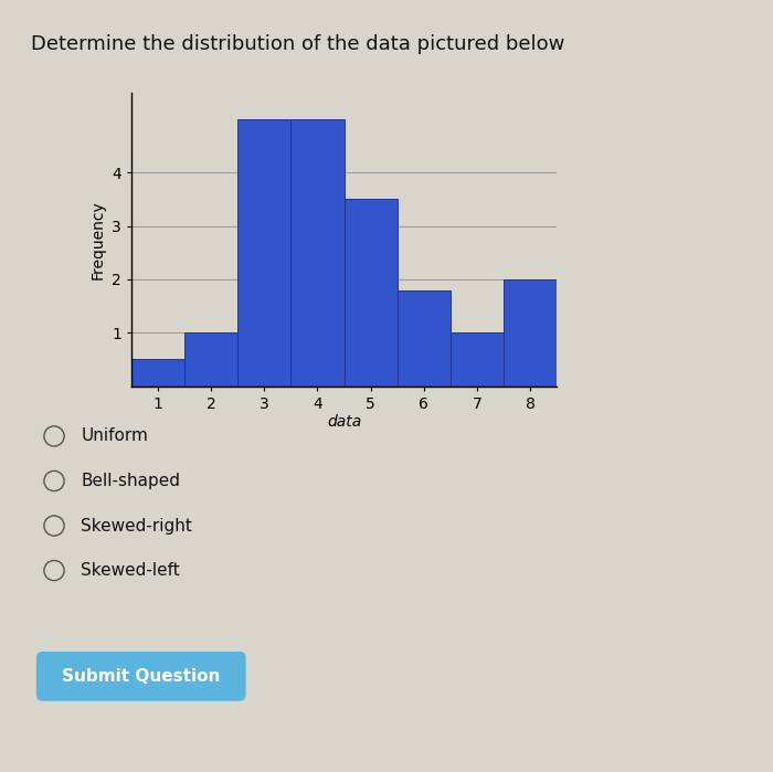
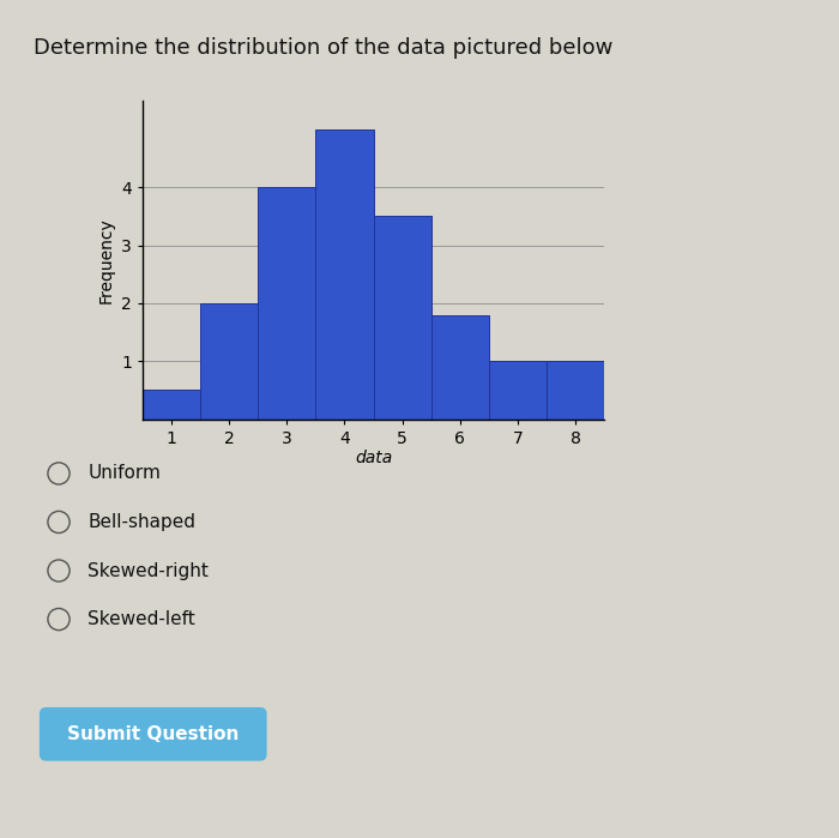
2: 1.0 -> 2.0
3: 5.0 -> 4.0
8: 2.0 -> 1.0
